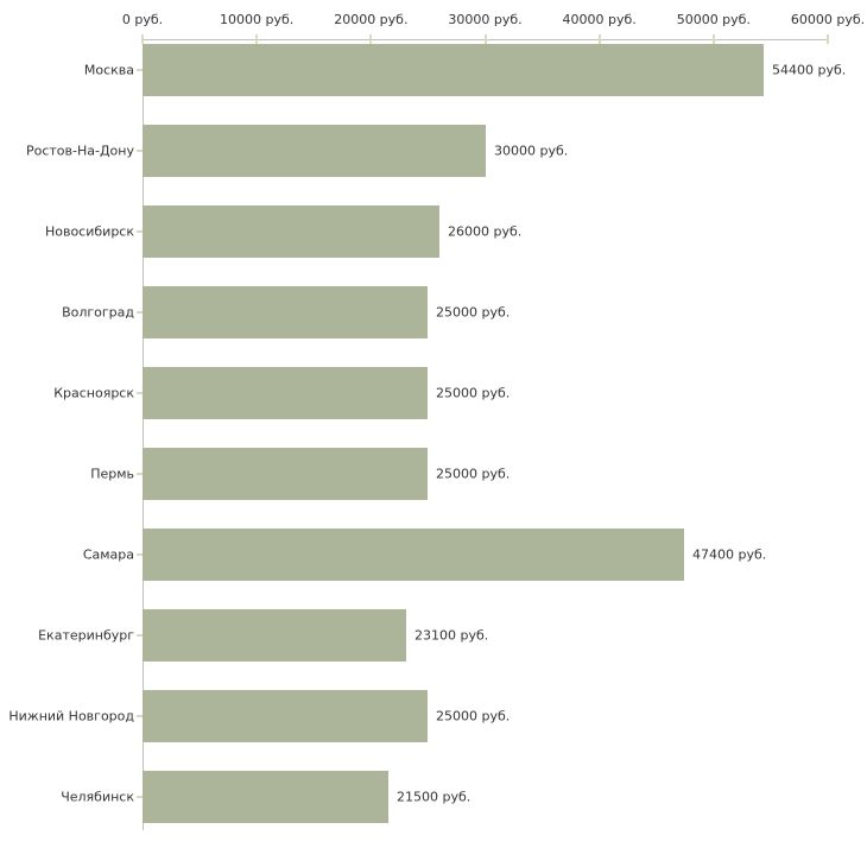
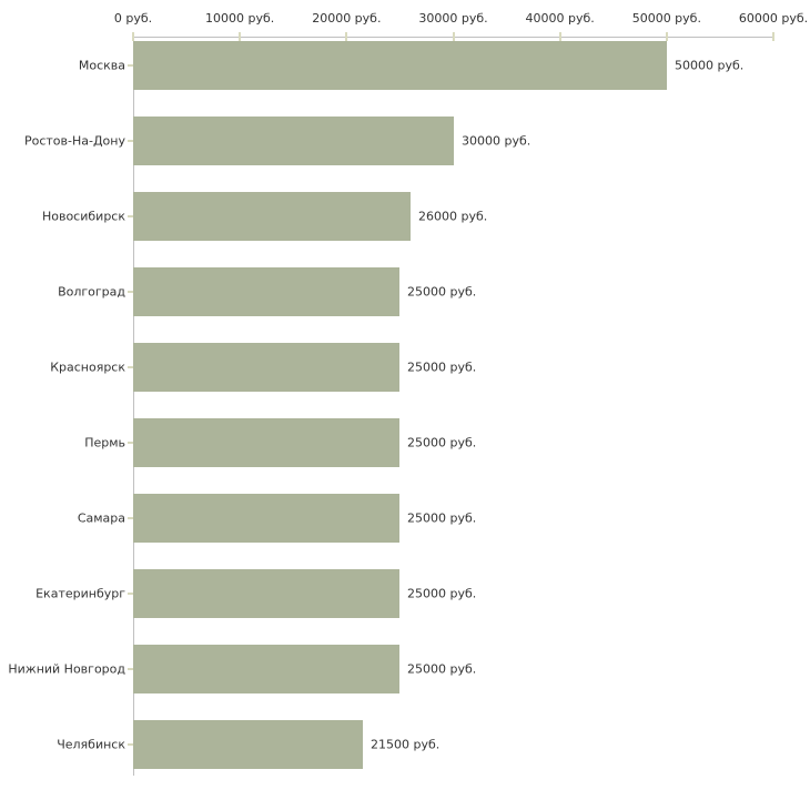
Москва: 54400 -> 50000
Самара: 47400 -> 25000
Екатеринбург: 23100 -> 25000
